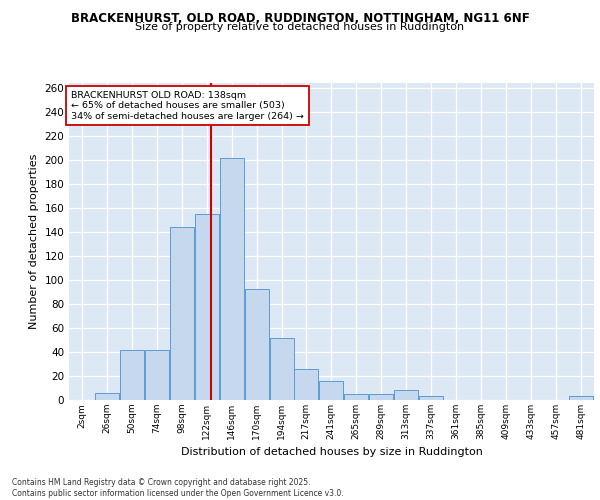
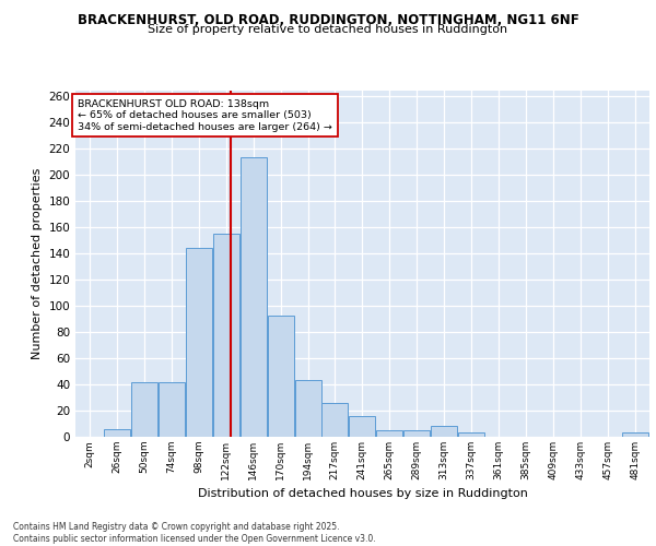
146sqm: 202 -> 214
194sqm: 52 -> 43
